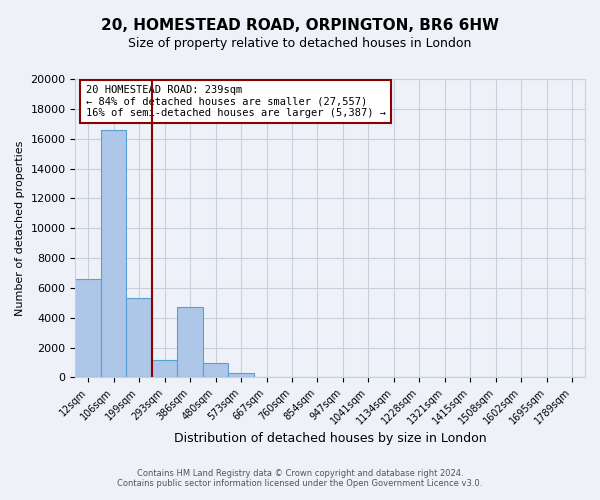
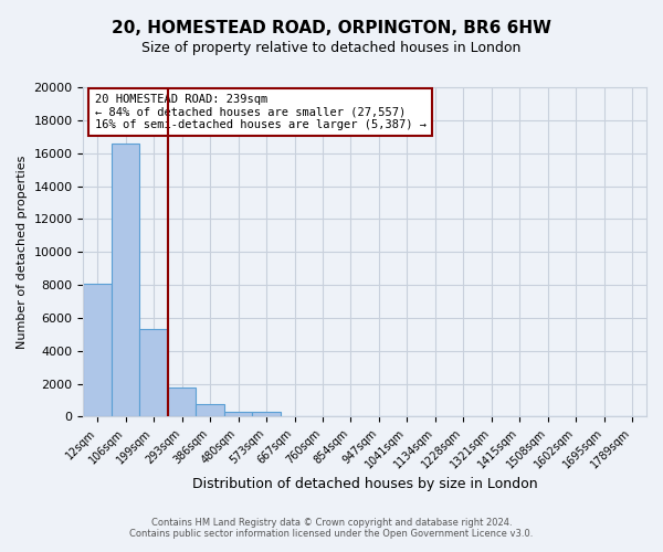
12sqm: 6600 -> 8100
293sqm: 1200 -> 1800
386sqm: 4700 -> 800
480sqm: 1000 -> 300
